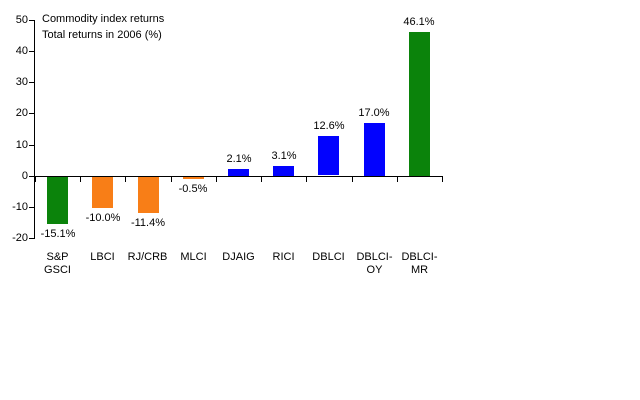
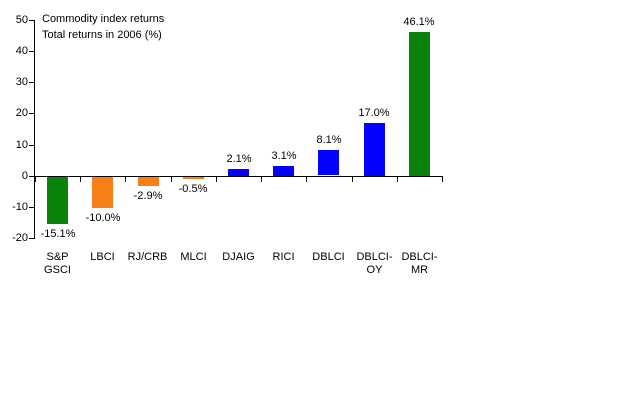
RJ/CRB: -11.4% -> -2.9%
DBLCI: 12.6% -> 8.1%
